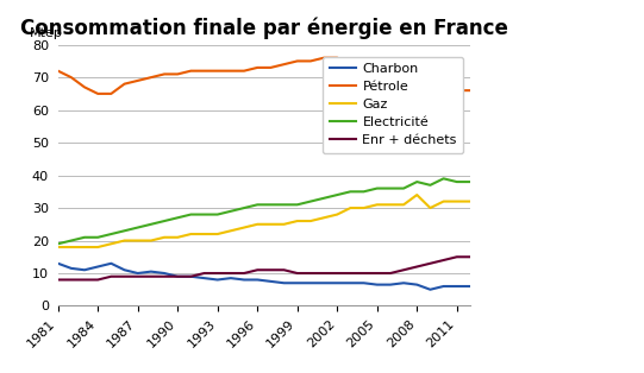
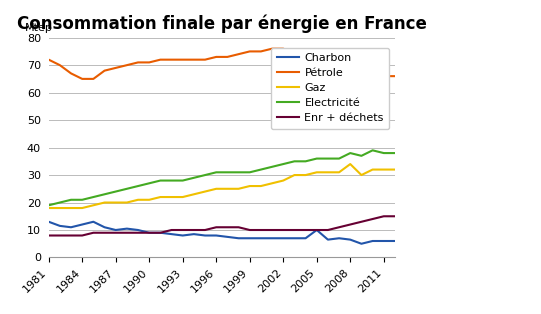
Charbon/2005: 6.5 -> 10.0
